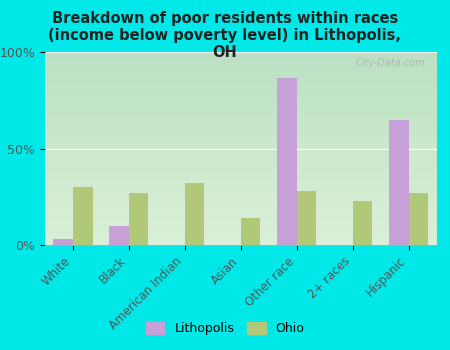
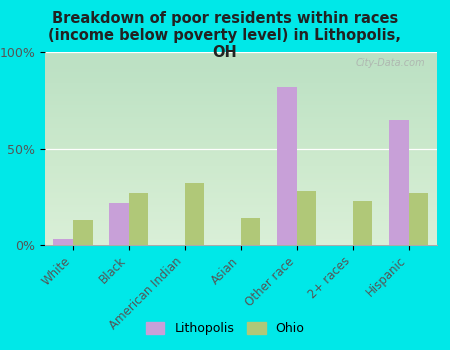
Ohio/White: 30% -> 13%
Lithopolis/Black: 10% -> 22%
Lithopolis/Other race: 87% -> 82%
